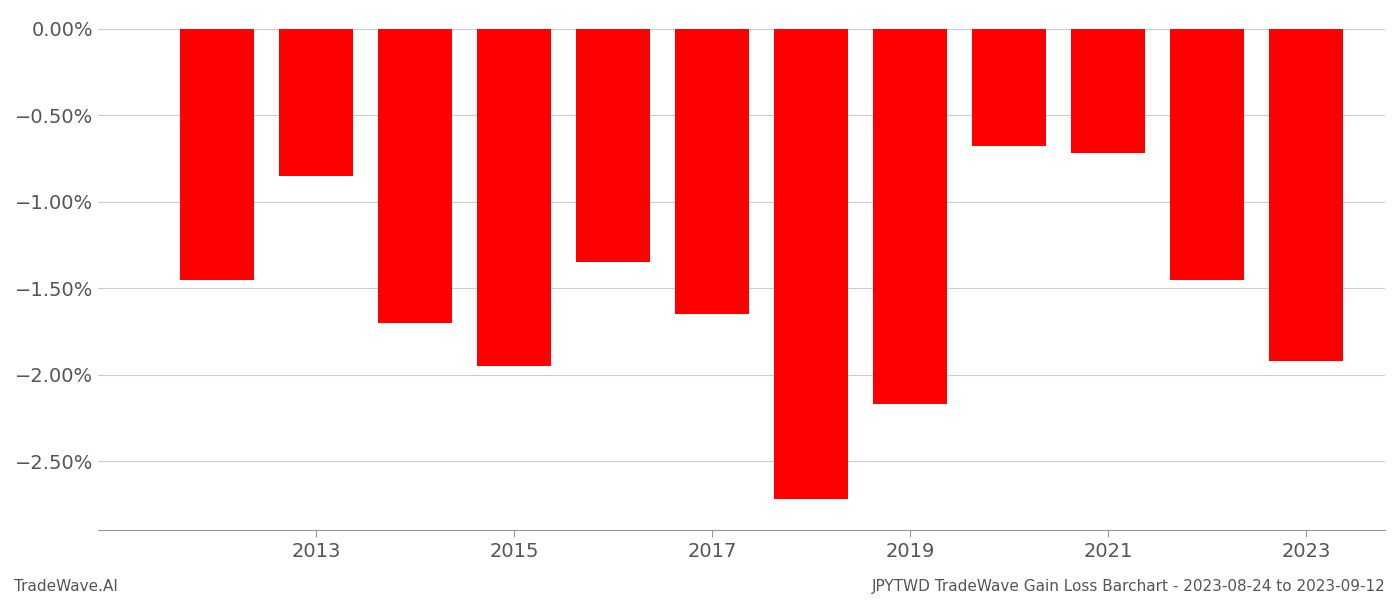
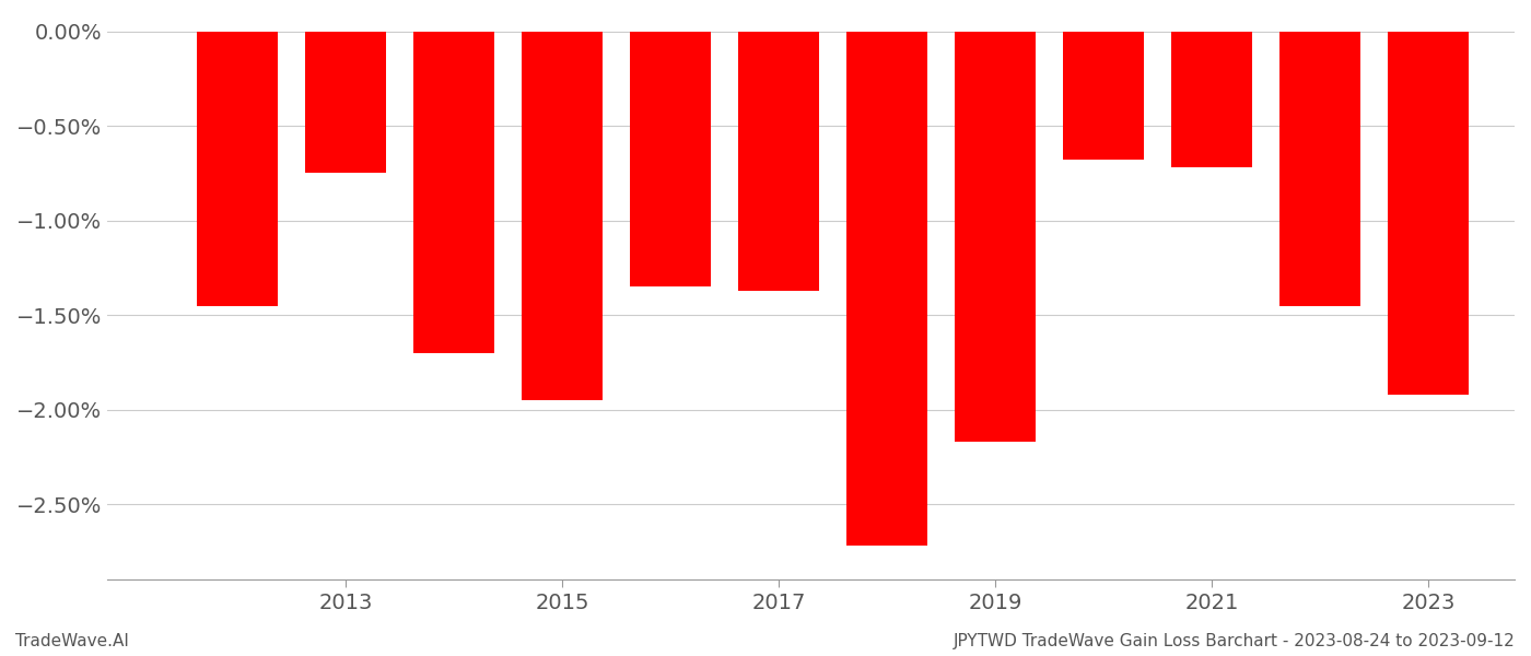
2013: -0.85% -> -0.75%
2017: -1.65% -> -1.37%
